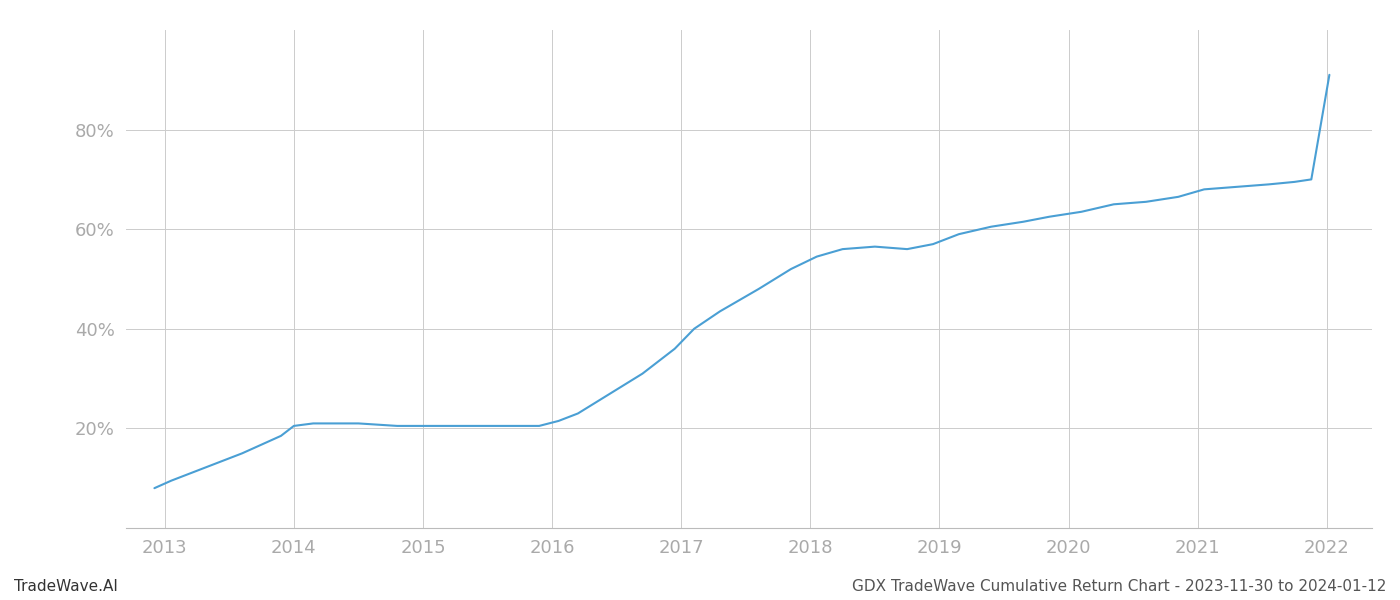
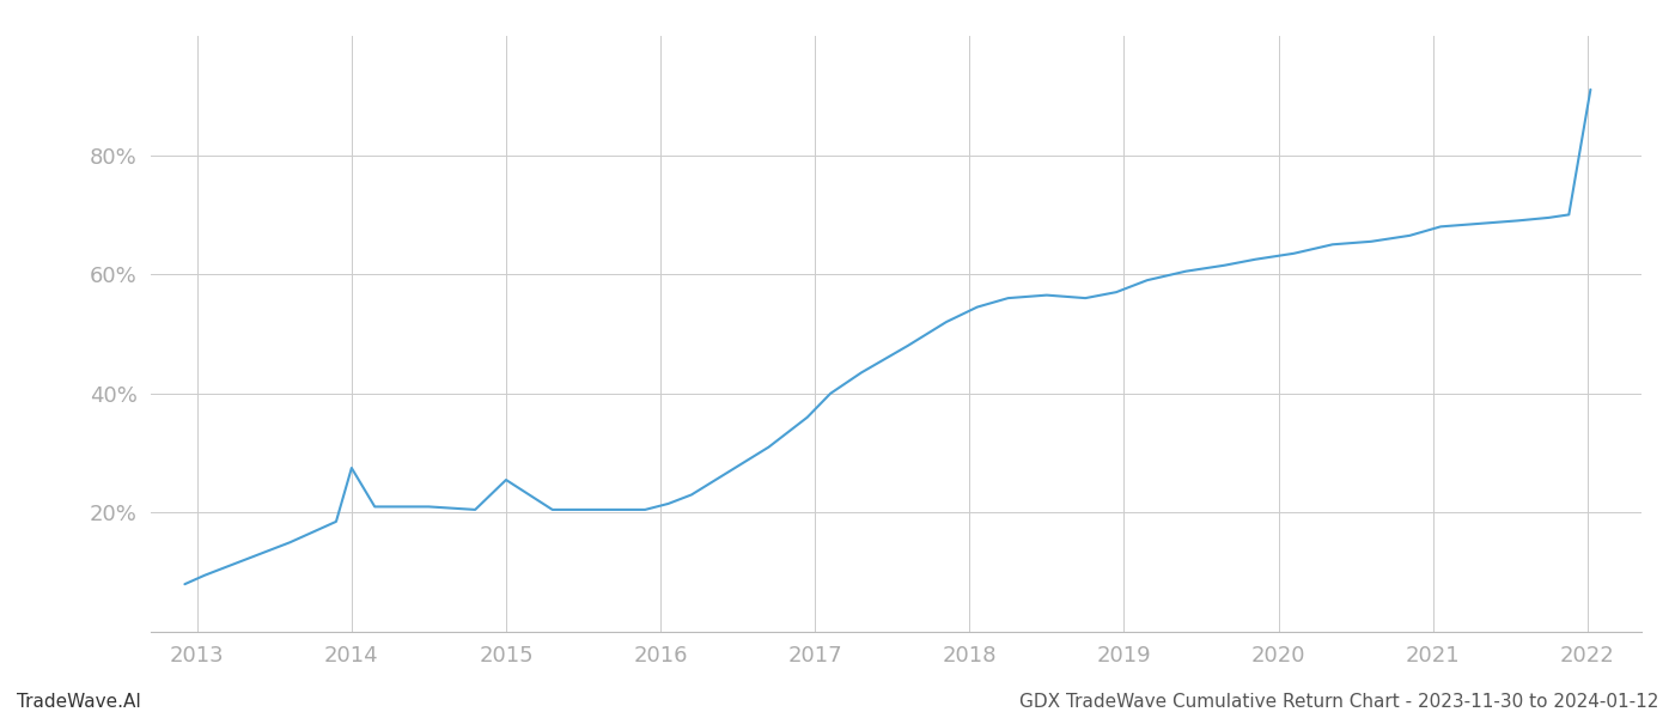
2014: 20.5% -> 27.5%
2015: 20.5% -> 25.5%
